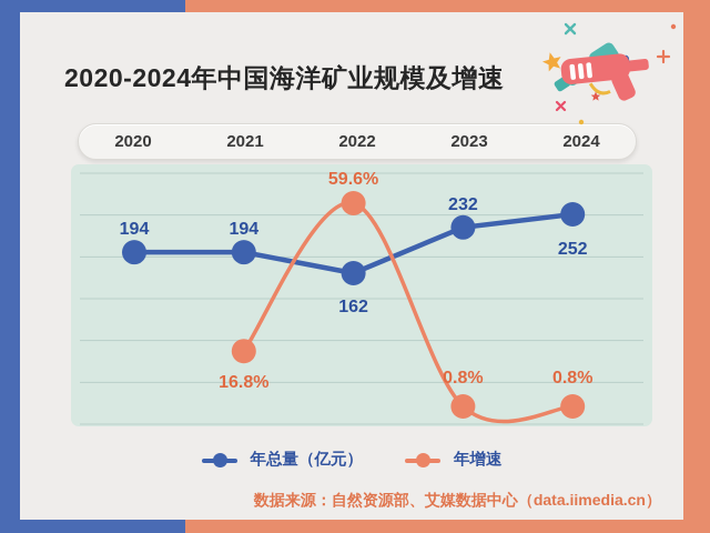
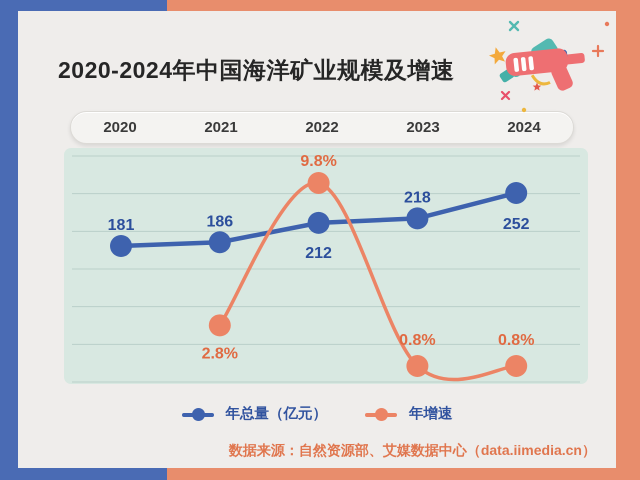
年总量（亿元）/2020: 194 -> 181
年总量（亿元）/2021: 194 -> 186
年增速/2021: 16.8% -> 2.8%
年总量（亿元）/2022: 162 -> 212
年增速/2022: 59.6% -> 9.8%
年总量（亿元）/2023: 232 -> 218
